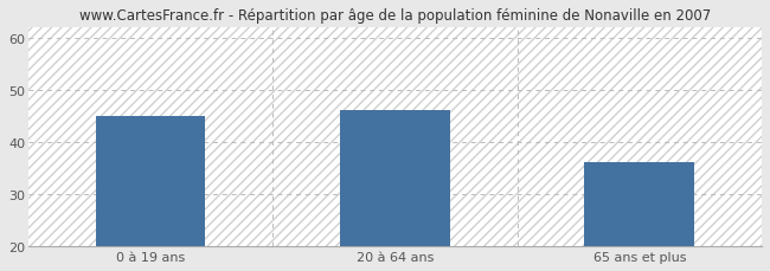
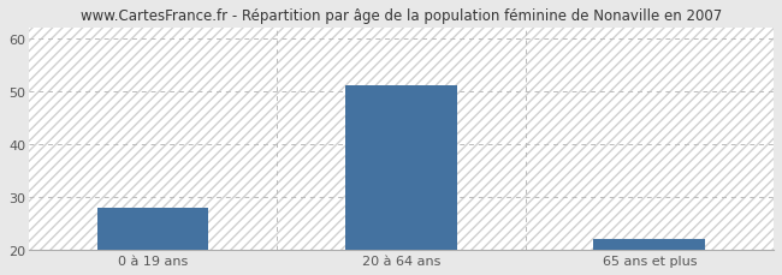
0 à 19 ans: 45 -> 28
20 à 64 ans: 46 -> 51
65 ans et plus: 36 -> 22
